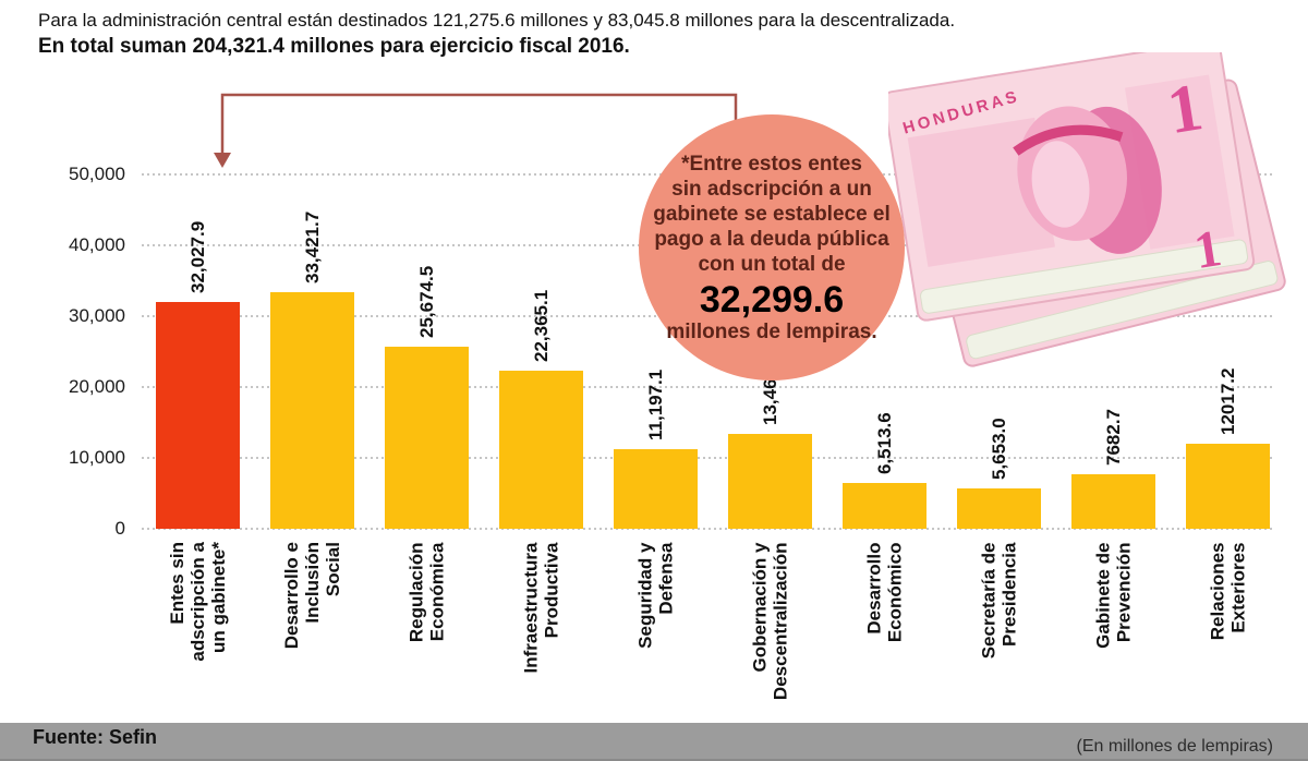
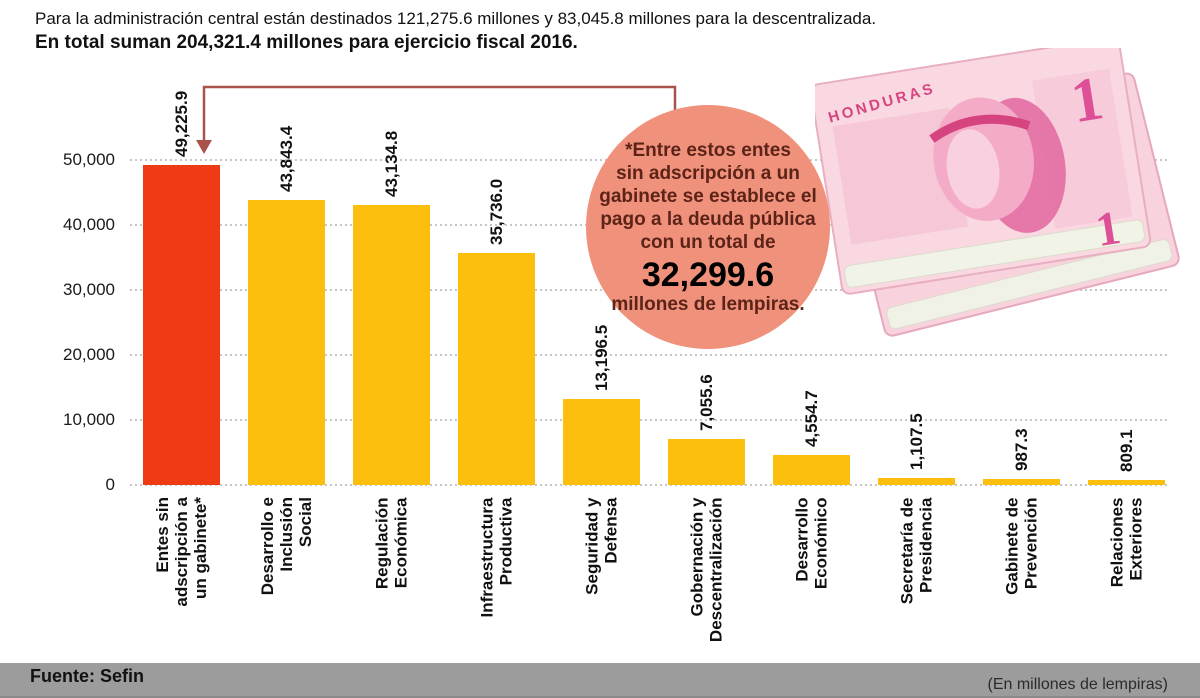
Entes sin adscripción a un gabinete*: 32,027.9 -> 49,225.9
Desarrollo e Inclusión Social: 33,421.7 -> 43,843.4
Regulación Económica: 25,674.5 -> 43,134.8
Infraestructura Productiva: 22,365.1 -> 35,736.0
Seguridad y Defensa: 11,197.1 -> 13,196.5
Gobernación y Descentralización: 13,460.5 -> 7,055.6
Desarrollo Económico: 6,513.6 -> 4,554.7
Secretaría de Presidencia: 5,653.0 -> 1,107.5
Gabinete de Prevención: 7682.7 -> 987.3
Relaciones Exteriores: 12017.2 -> 809.1
